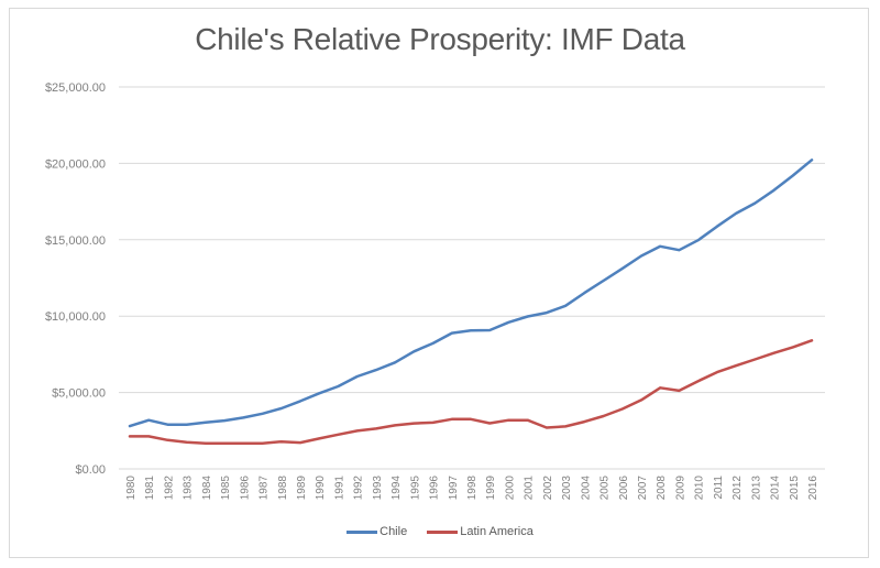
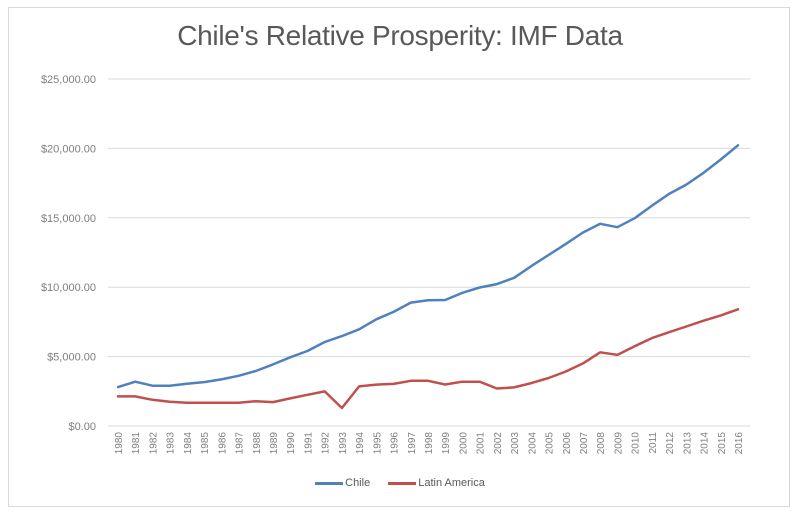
Latin America/1993: $2600 -> $1300
